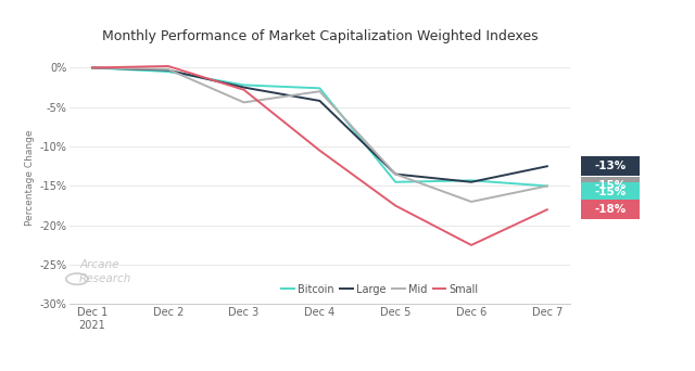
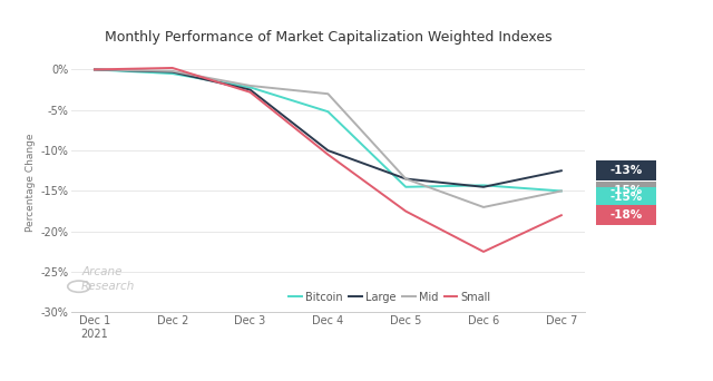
Mid/Dec 3: -4.4% -> -2.0%
Bitcoin/Dec 4: -2.6% -> -5.2%
Large/Dec 4: -4.2% -> -10.0%
